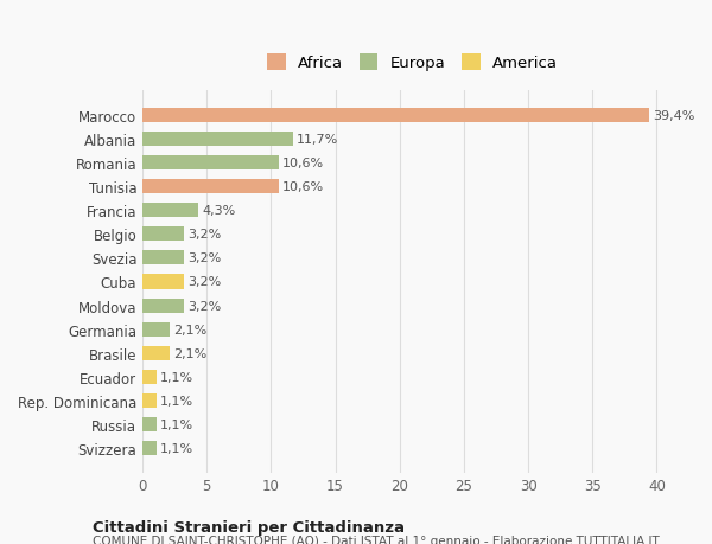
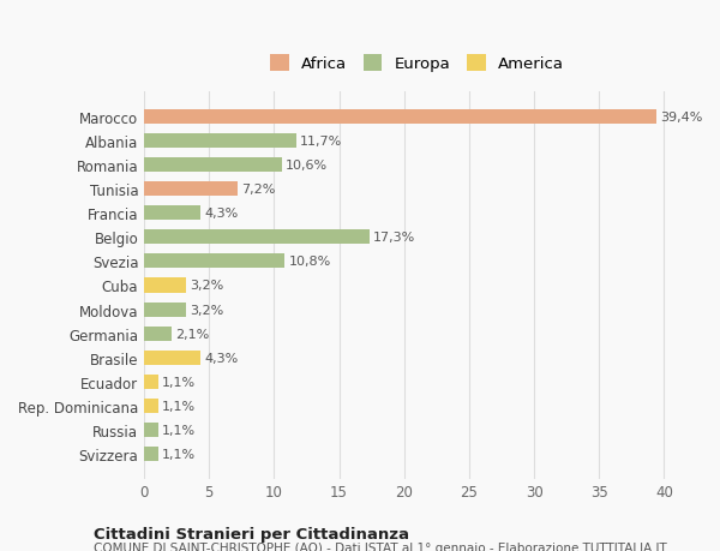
Tunisia: 10,6% -> 7,2%
Belgio: 3,2% -> 17,3%
Svezia: 3,2% -> 10,8%
Brasile: 2,1% -> 4,3%
